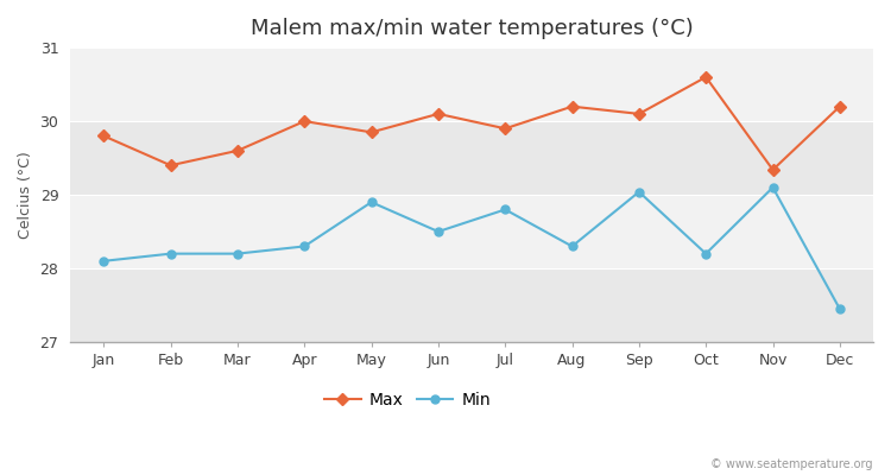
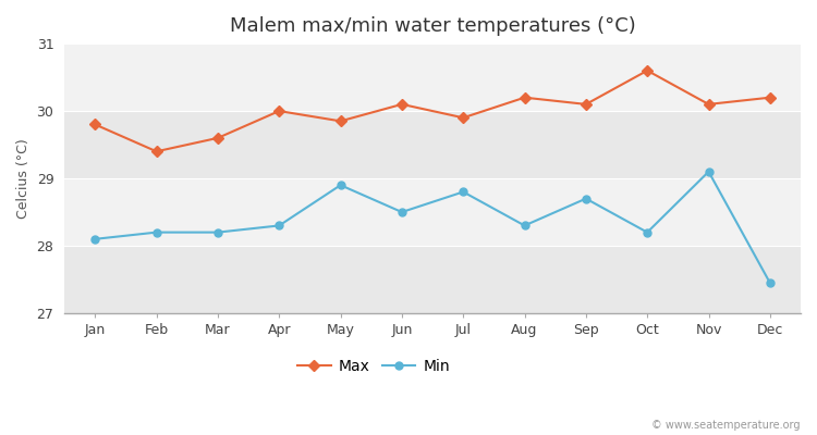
Min/Sep: 29.04 -> 28.70
Max/Nov: 29.34 -> 30.10
